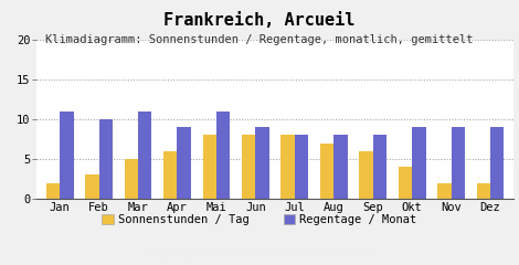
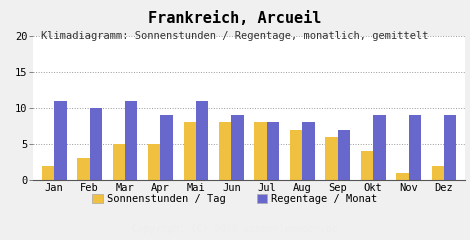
Sonnenstunden / Tag/Apr: 6 -> 5
Regentage / Monat/Sep: 8 -> 7
Sonnenstunden / Tag/Nov: 2 -> 1
